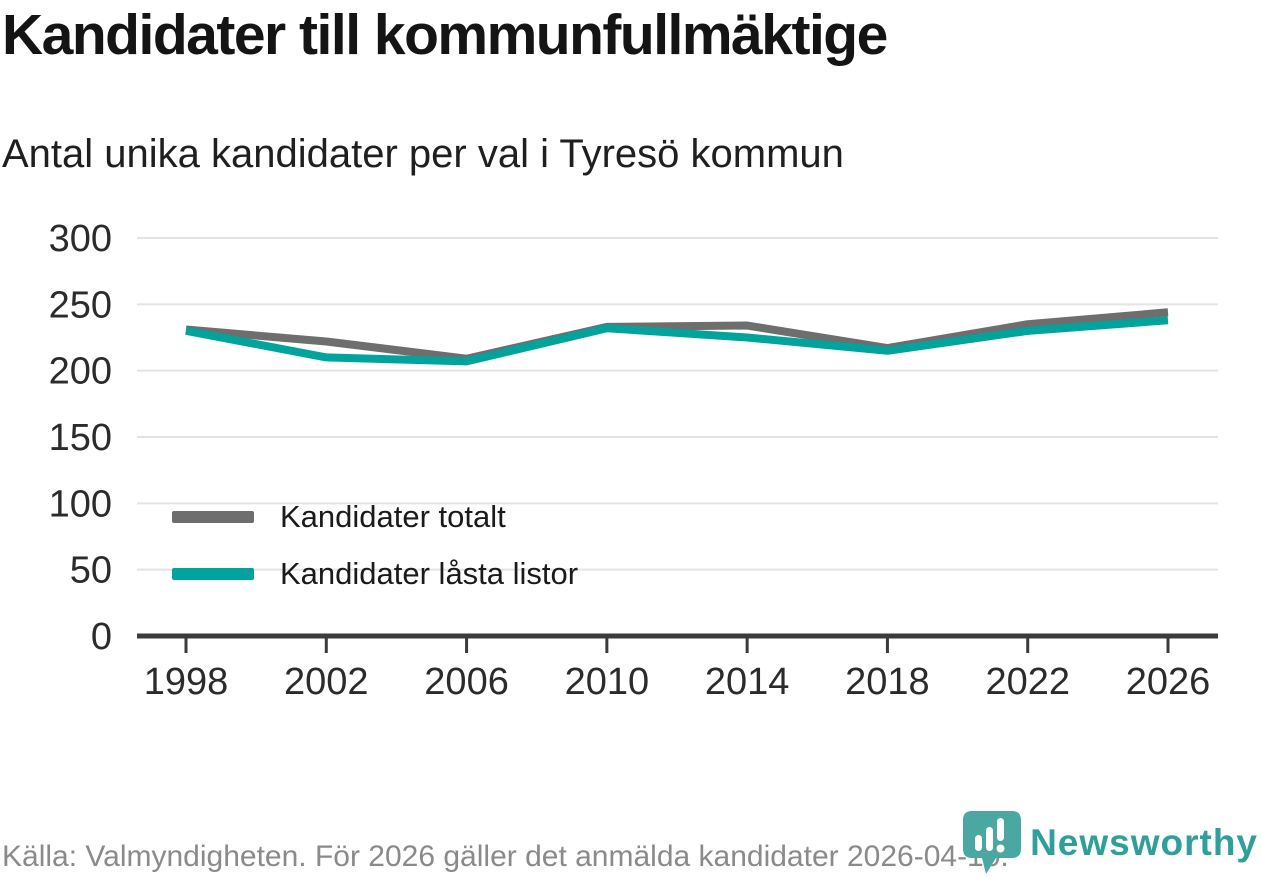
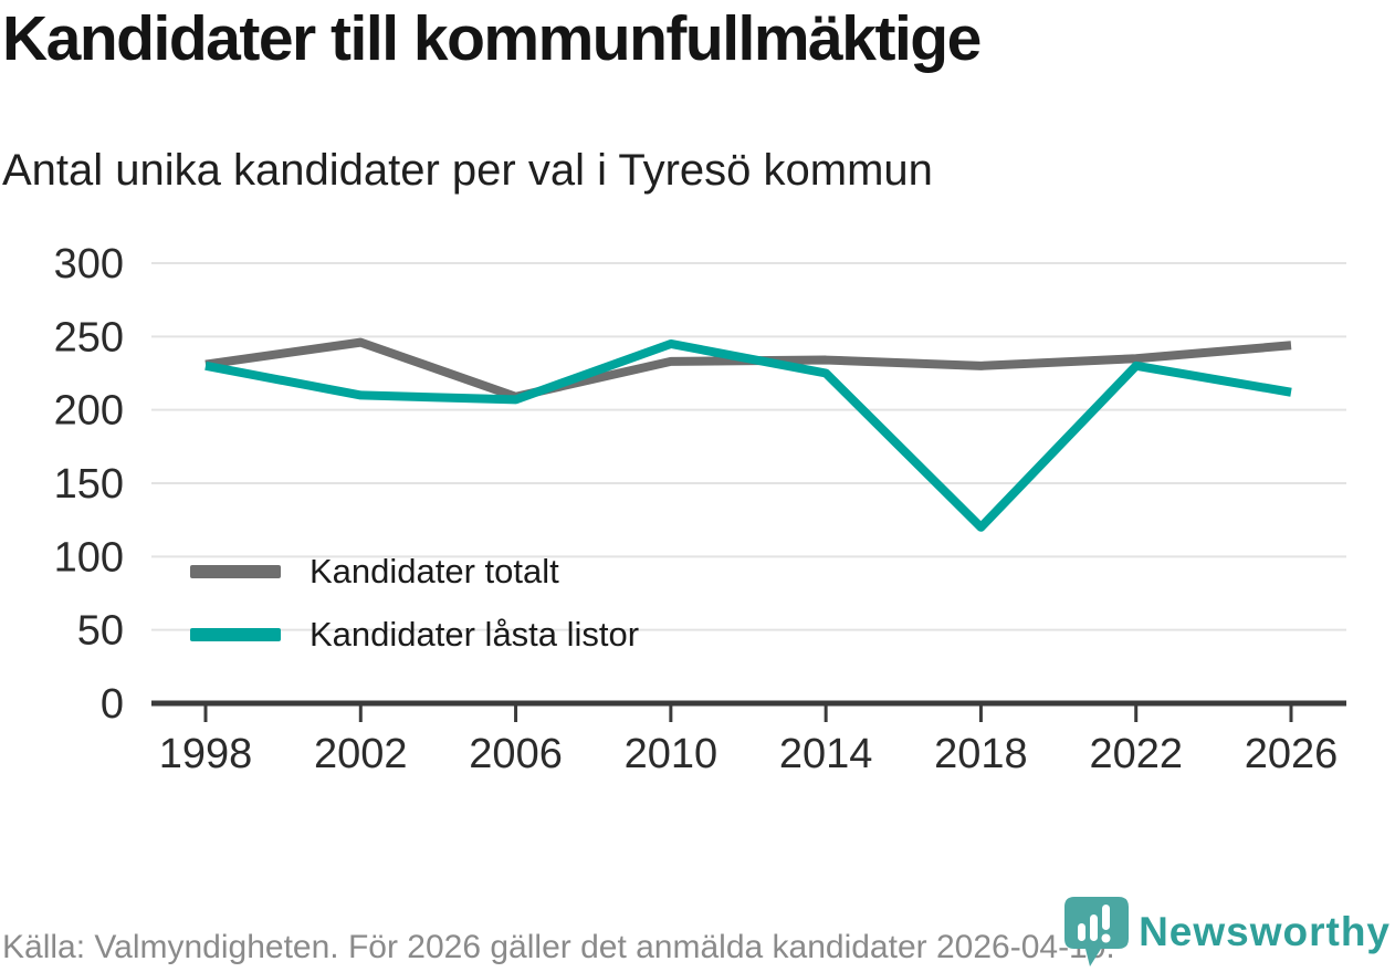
Kandidater totalt/2002: 222 -> 246
Kandidater låsta listor/2010: 232 -> 245
Kandidater totalt/2018: 217 -> 230
Kandidater låsta listor/2018: 215 -> 120
Kandidater låsta listor/2026: 238 -> 212
